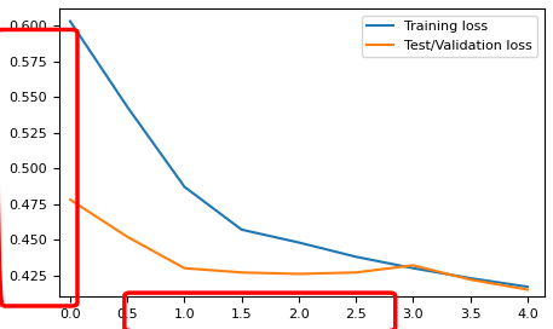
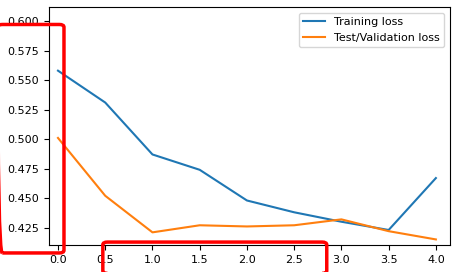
Training loss/0.0: 0.603 -> 0.558
Test/Validation loss/0.0: 0.478 -> 0.501
Training loss/0.5: 0.543 -> 0.531
Test/Validation loss/1.0: 0.430 -> 0.421
Training loss/1.5: 0.457 -> 0.474
Training loss/4.0: 0.417 -> 0.467
